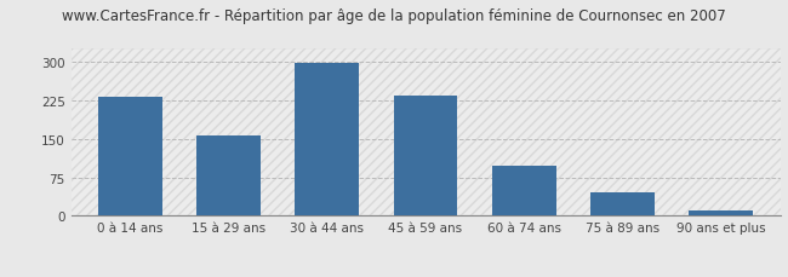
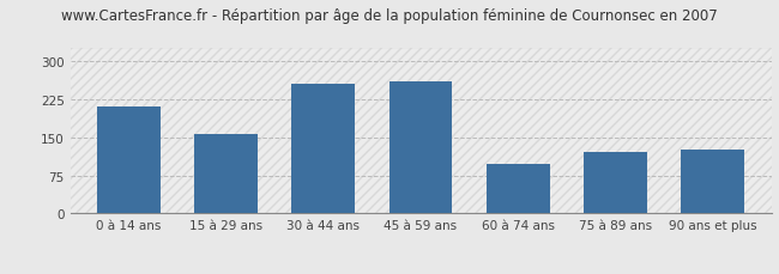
0 à 14 ans: 232 -> 210
30 à 44 ans: 297 -> 255
45 à 59 ans: 233 -> 260
75 à 89 ans: 45 -> 120
90 ans et plus: 10 -> 125
